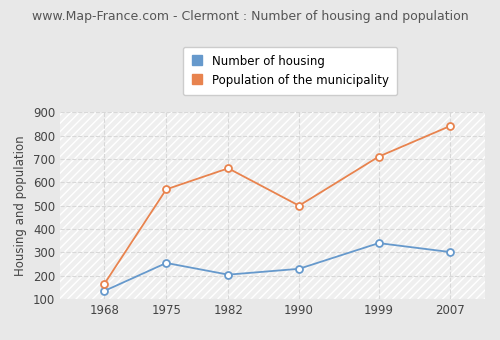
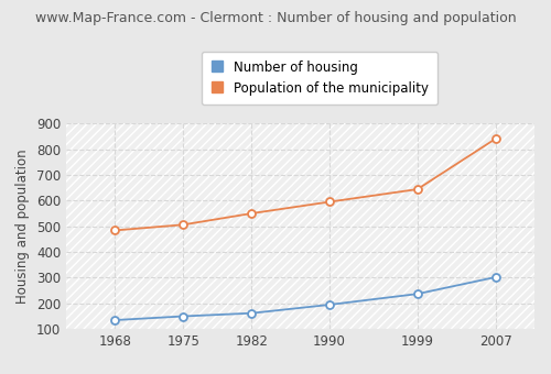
Population of the municipality/1968: 165 -> 484
Number of housing/1975: 255 -> 150
Population of the municipality/1975: 570 -> 506
Number of housing/1982: 205 -> 162
Population of the municipality/1982: 660 -> 550
Number of housing/1990: 230 -> 195
Population of the municipality/1990: 500 -> 595
Number of housing/1999: 340 -> 237
Population of the municipality/1999: 710 -> 644
